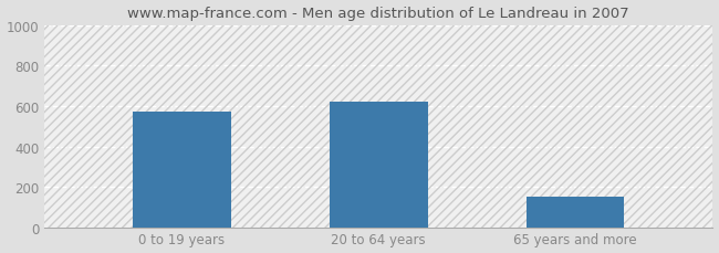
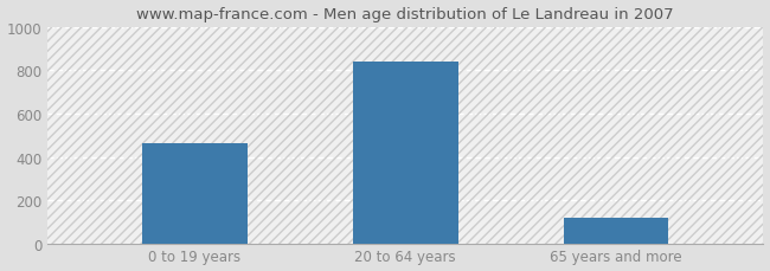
0 to 19 years: 570 -> 460
20 to 64 years: 620 -> 840
65 years and more: 150 -> 120
